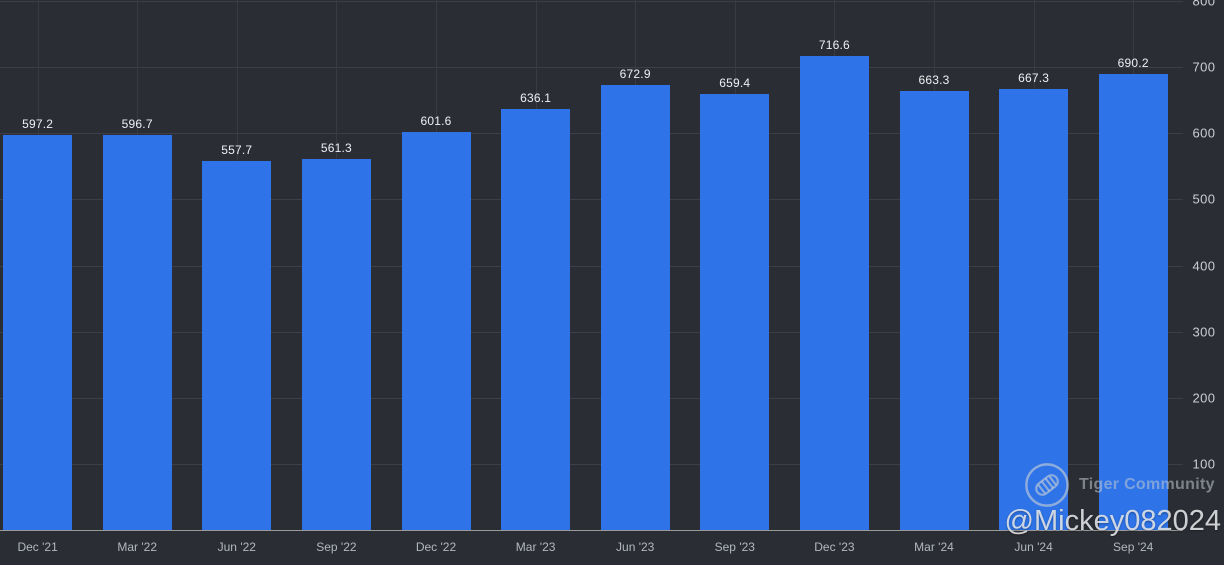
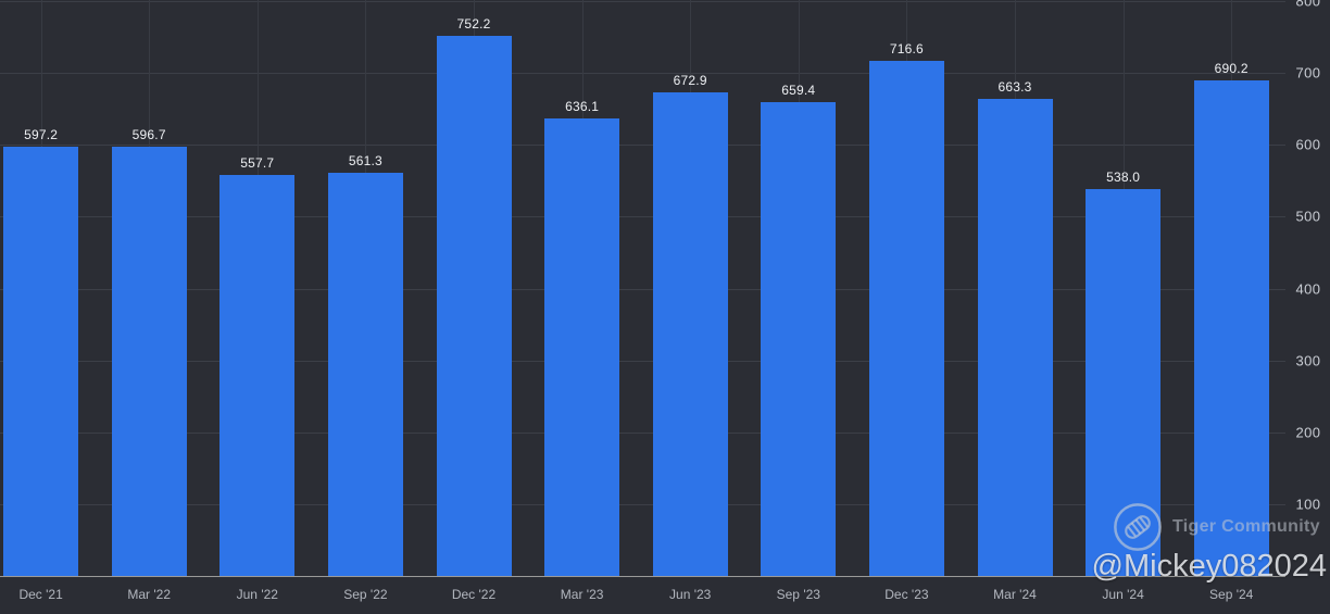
Dec '22: 601.6 -> 752.2
Jun '24: 667.3 -> 538.0
